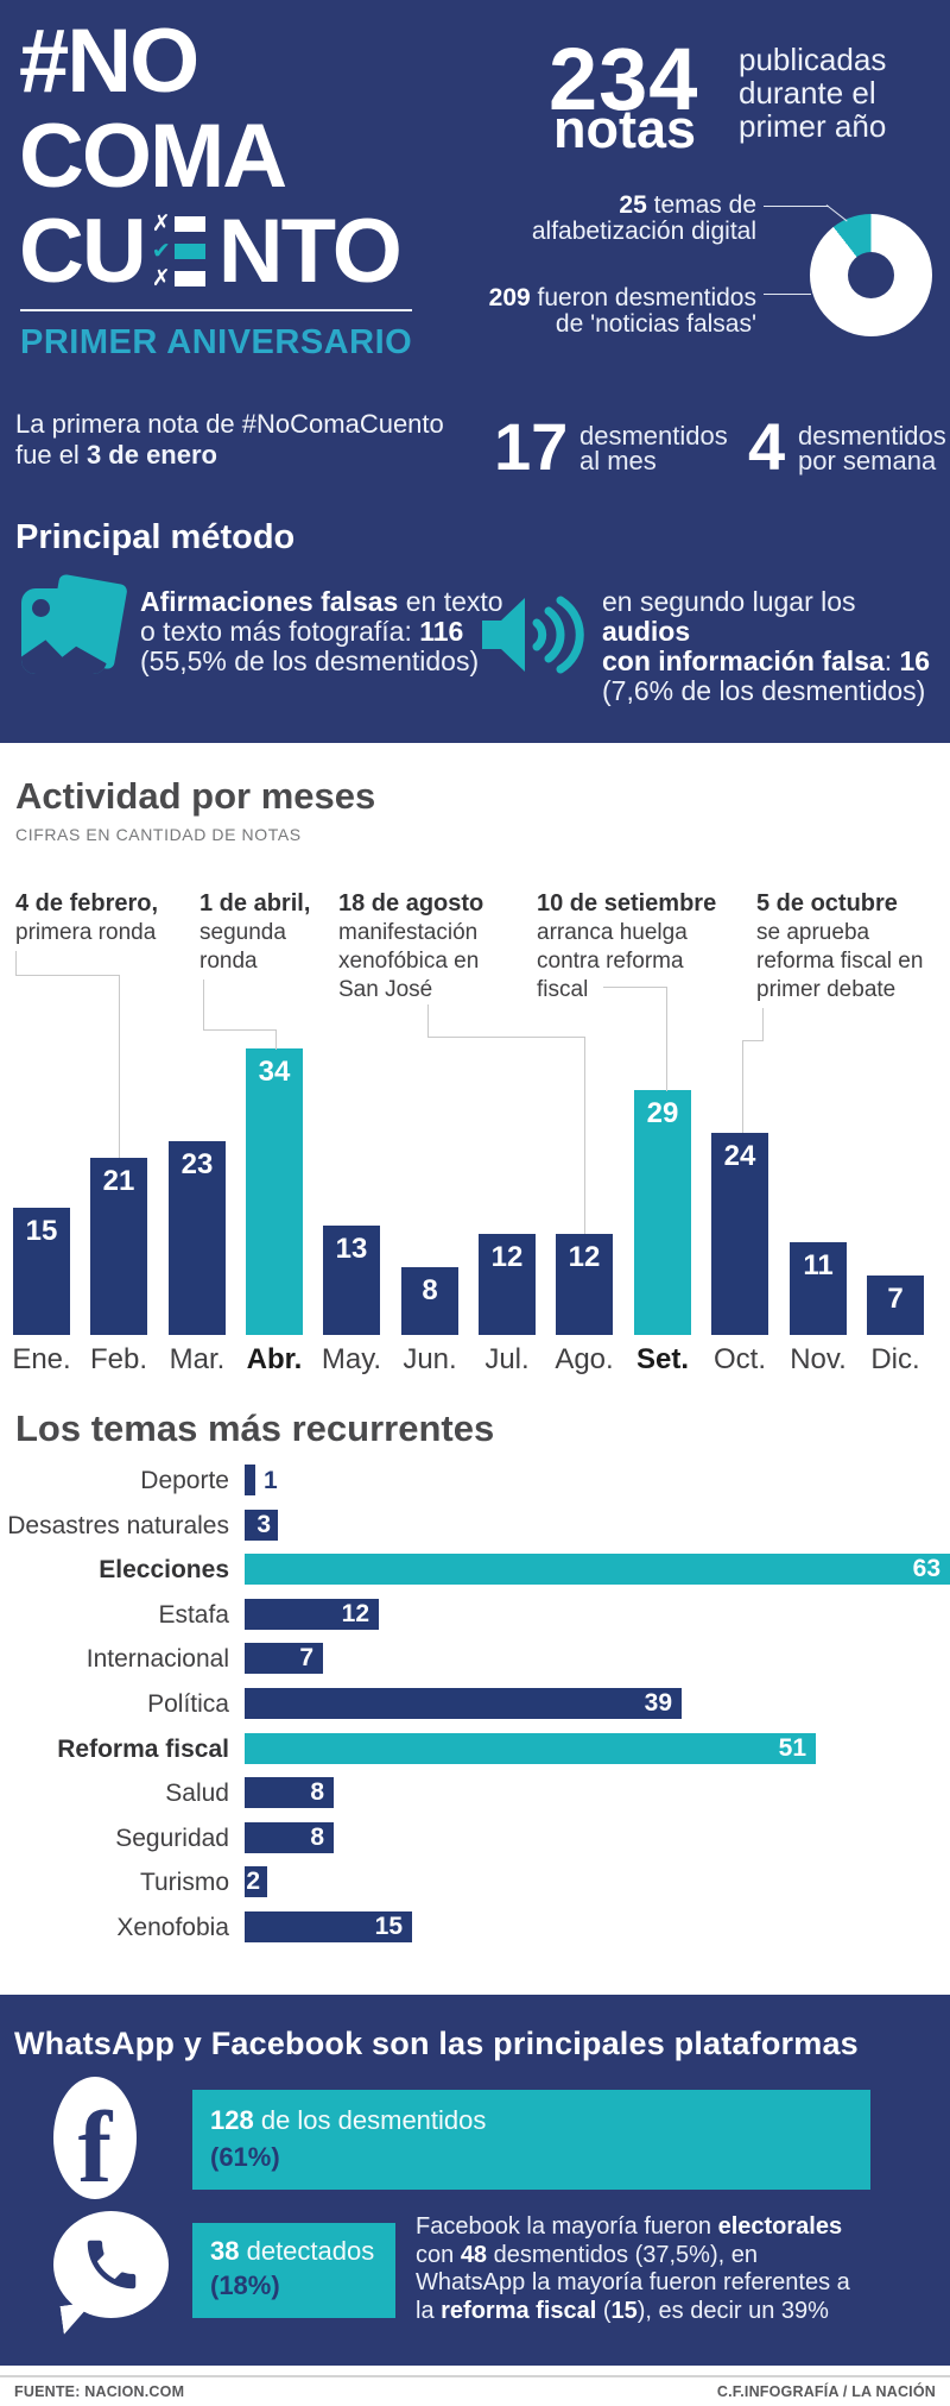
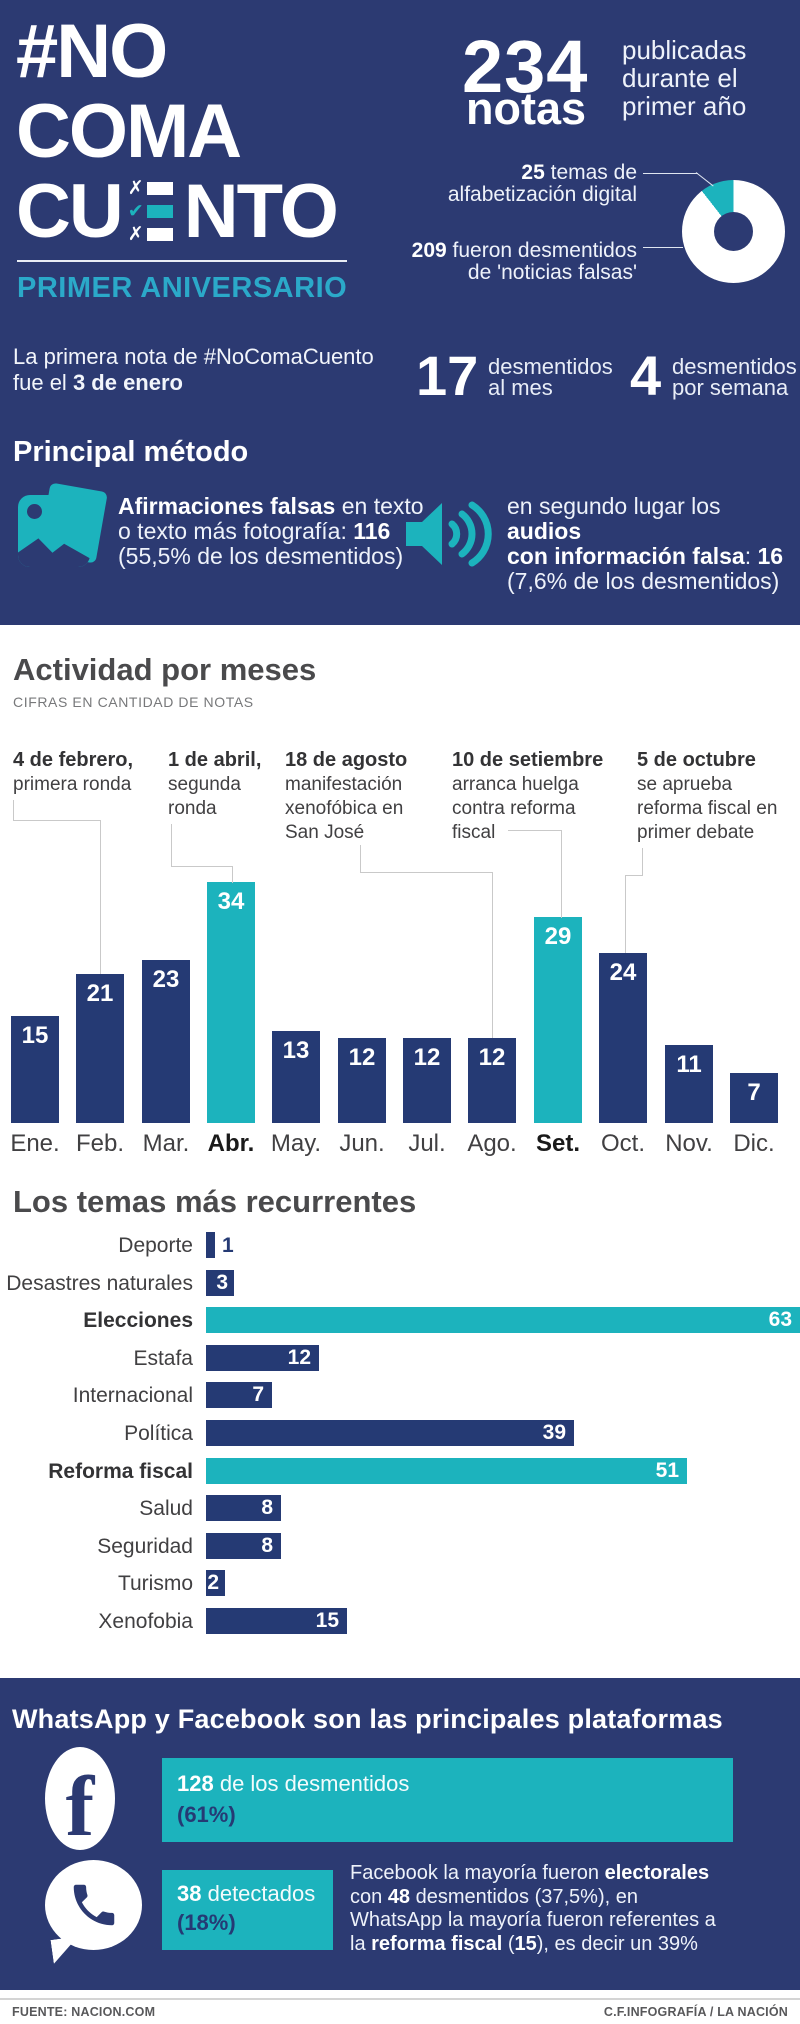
Actividad por meses/Jun.: 8 -> 12
